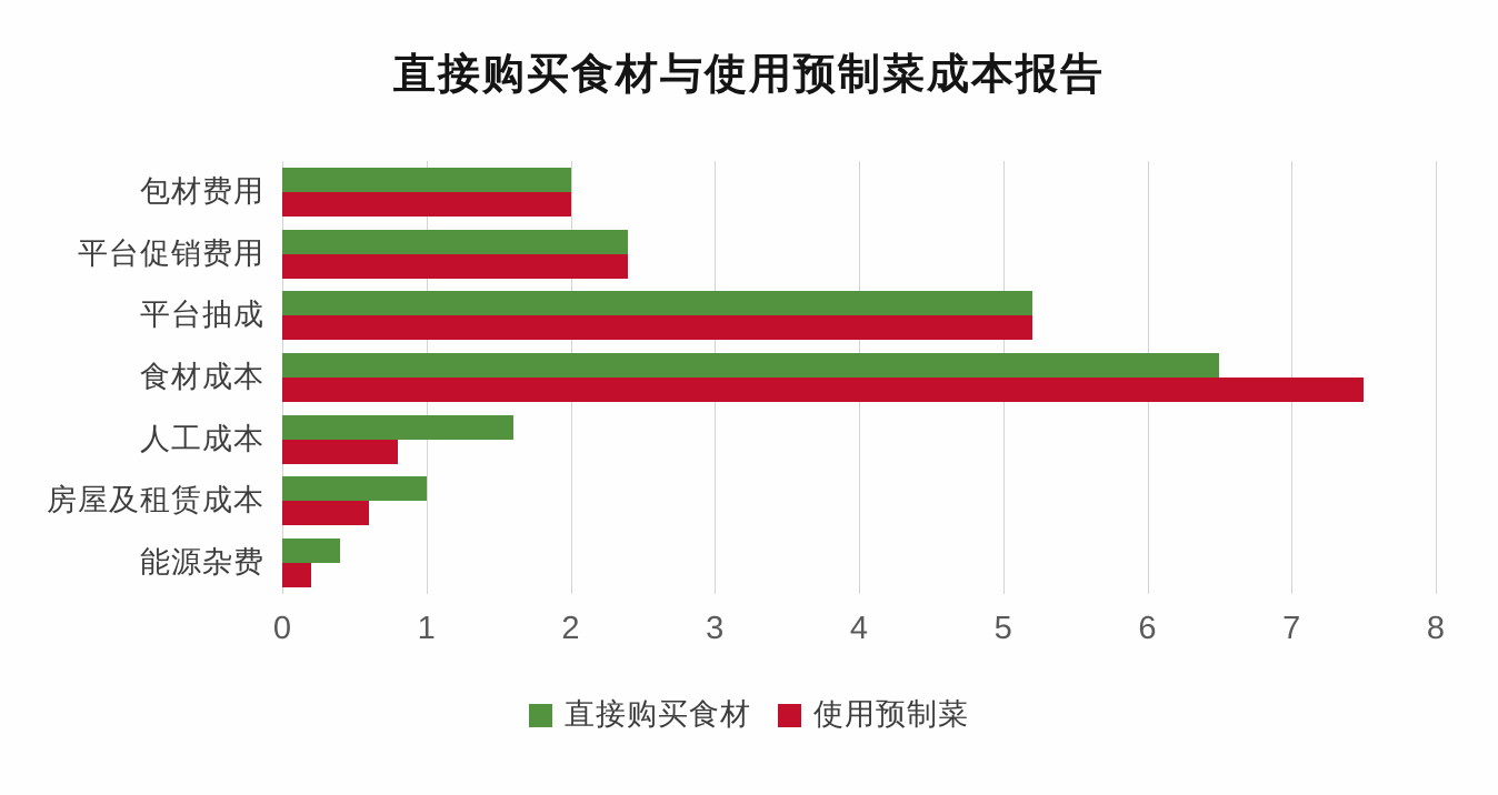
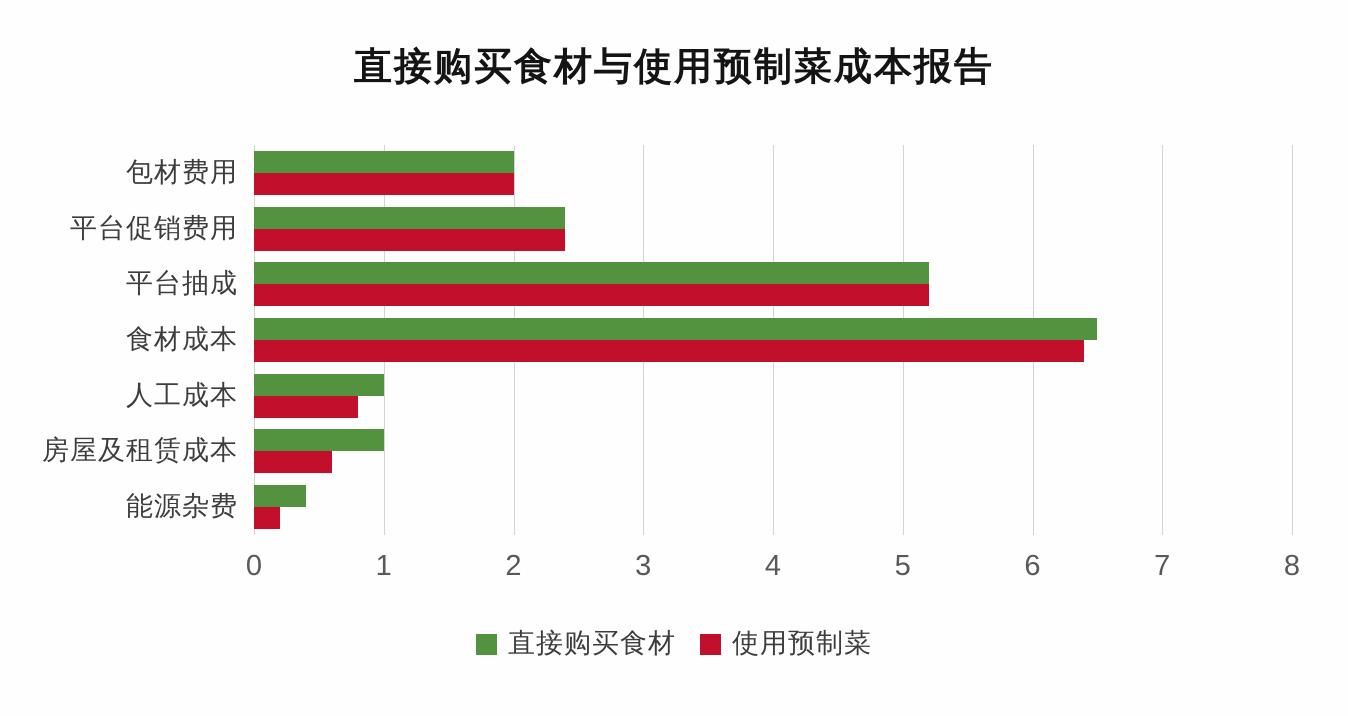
使用预制菜/食材成本: 7.5 -> 6.4
直接购买食材/人工成本: 1.6 -> 1.0
